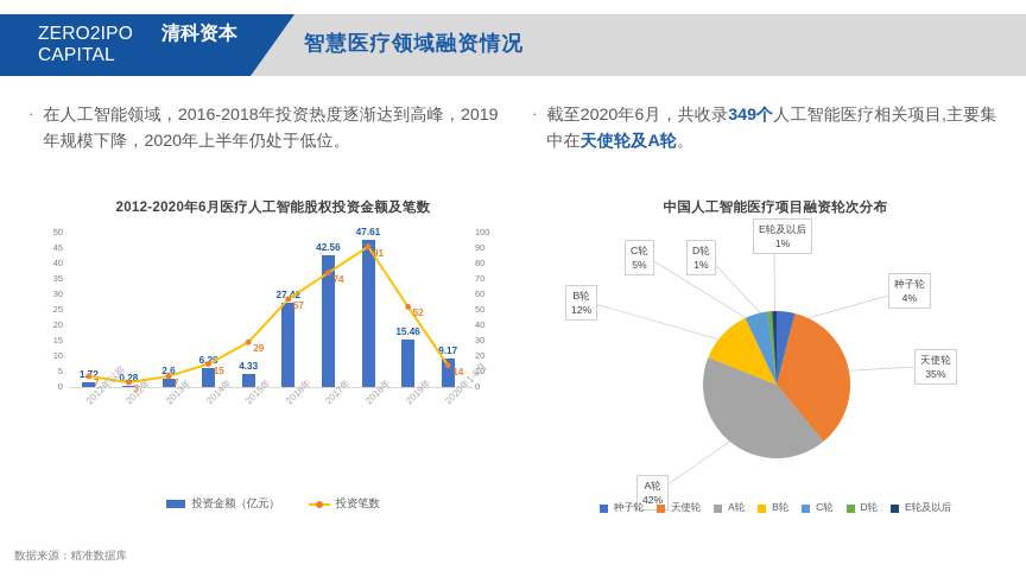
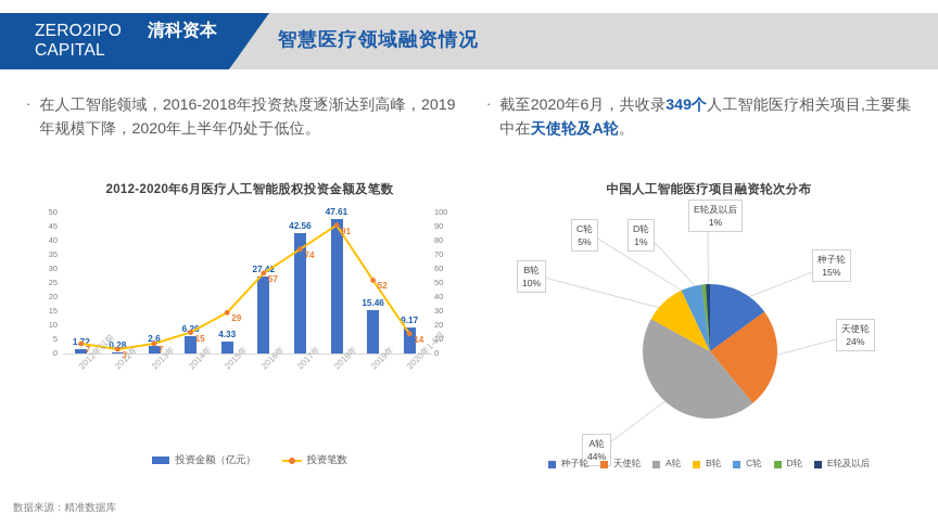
中国人工智能医疗项目融资轮次分布/种子轮: 4% -> 15%
中国人工智能医疗项目融资轮次分布/天使轮: 35% -> 24%
中国人工智能医疗项目融资轮次分布/A轮: 42% -> 44%
中国人工智能医疗项目融资轮次分布/B轮: 12% -> 10%
